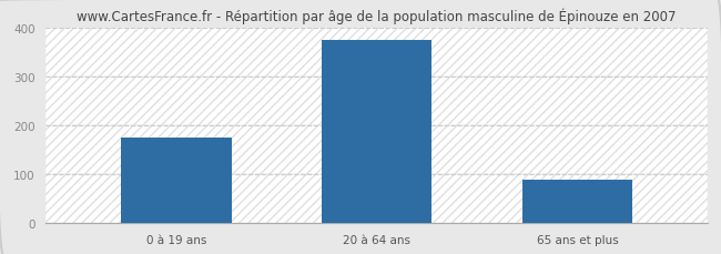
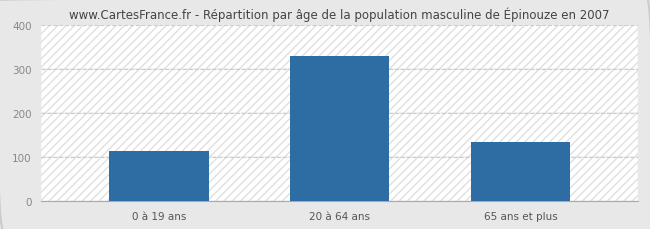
0 à 19 ans: 175 -> 115
20 à 64 ans: 375 -> 330
65 ans et plus: 90 -> 135
